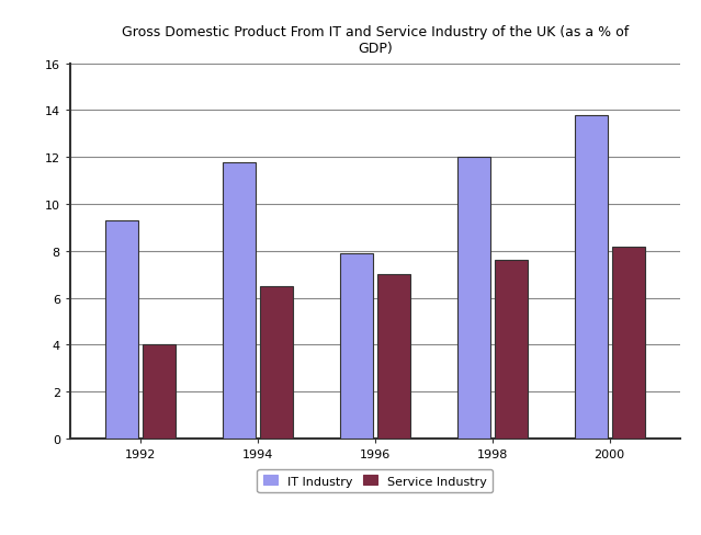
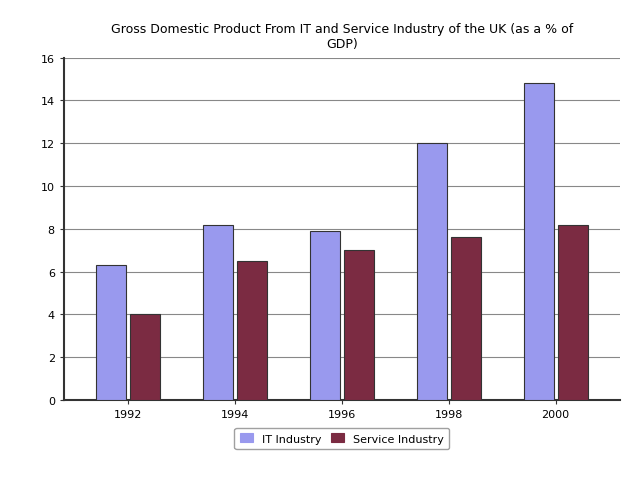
IT Industry/1992: 9.3 -> 6.3
IT Industry/1994: 11.8 -> 8.2
IT Industry/2000: 13.8 -> 14.8
